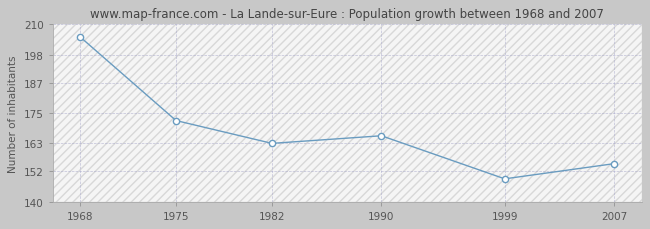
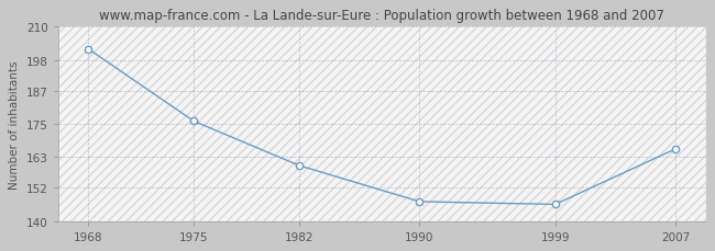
1968: 205 -> 202
1975: 172 -> 176
1982: 163 -> 160
1990: 166 -> 147
1999: 149 -> 146
2007: 155 -> 166
